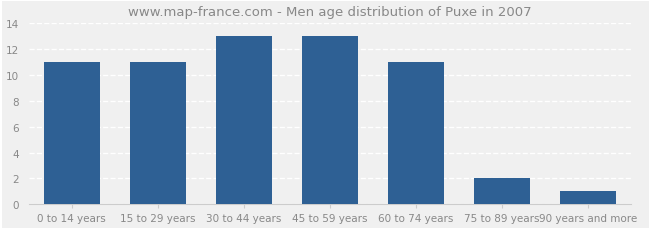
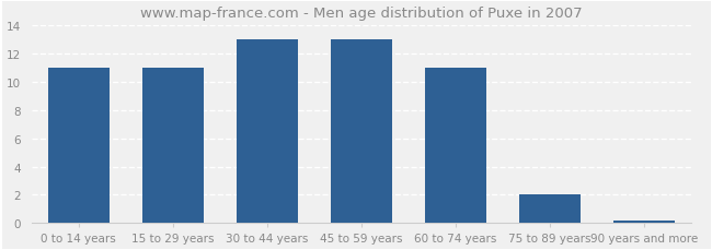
90 years and more: 1.0 -> 0.1
